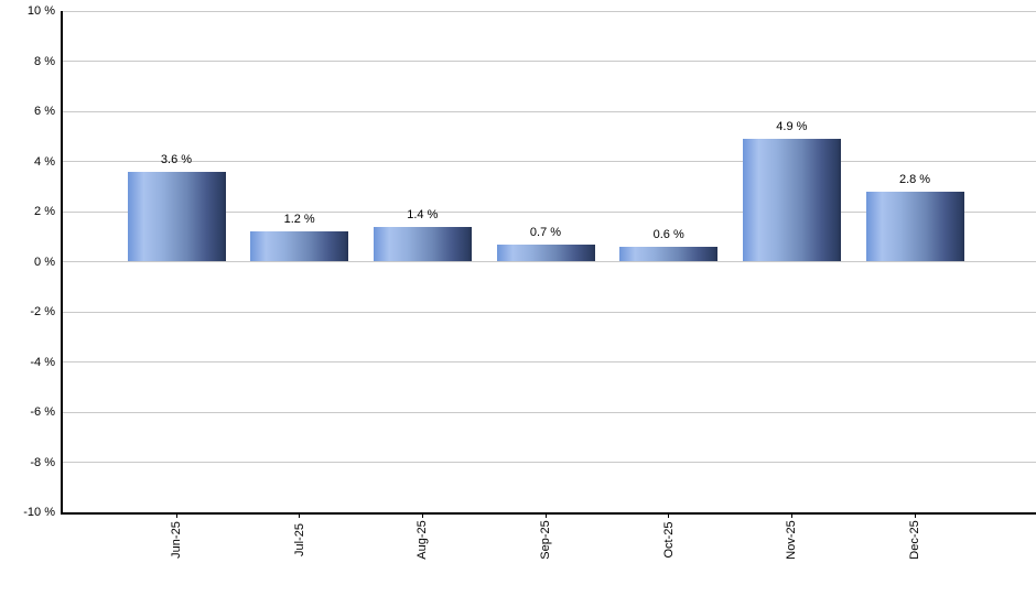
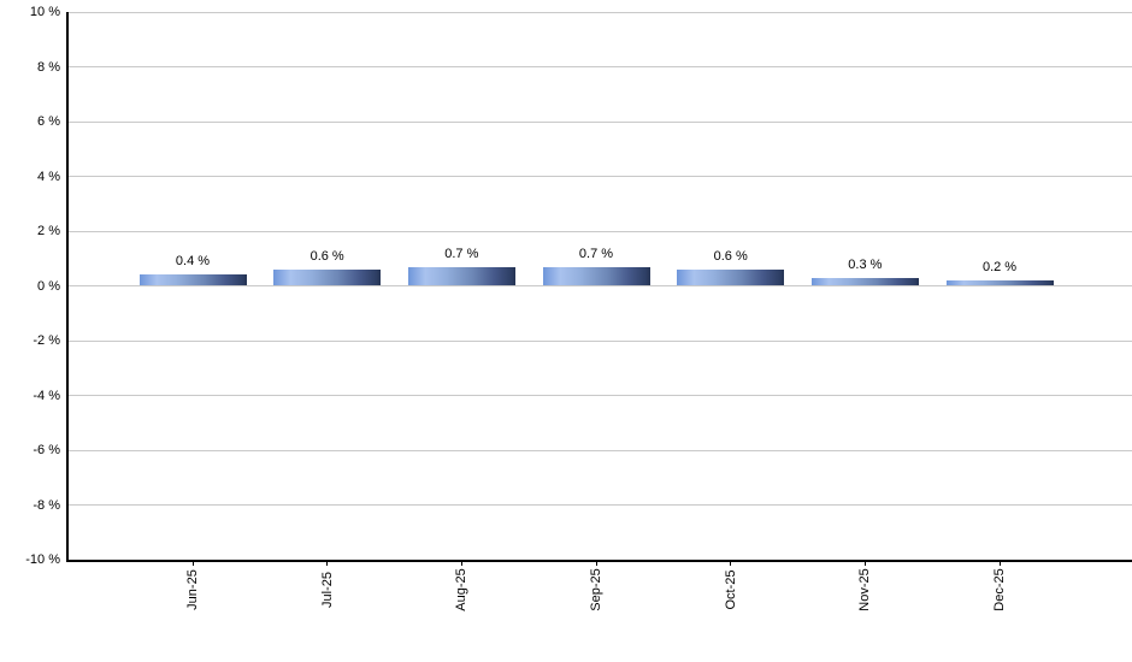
Jun-25: 3.6 -> 0.4
Jul-25: 1.2 -> 0.6
Aug-25: 1.4 -> 0.7
Nov-25: 4.9 -> 0.3
Dec-25: 2.8 -> 0.2
